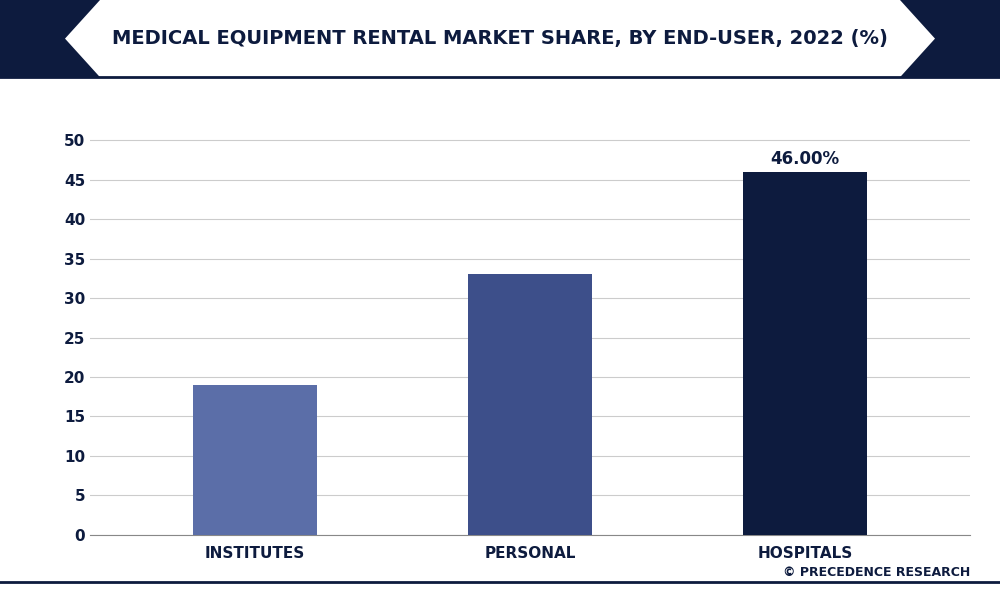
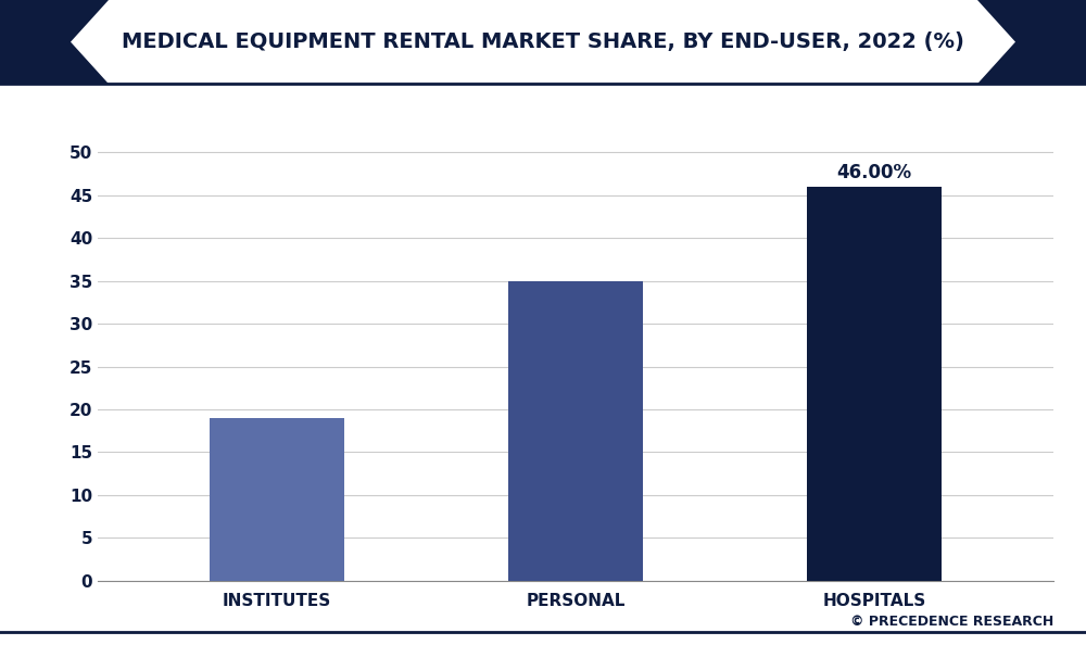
PERSONAL: 33 -> 35
